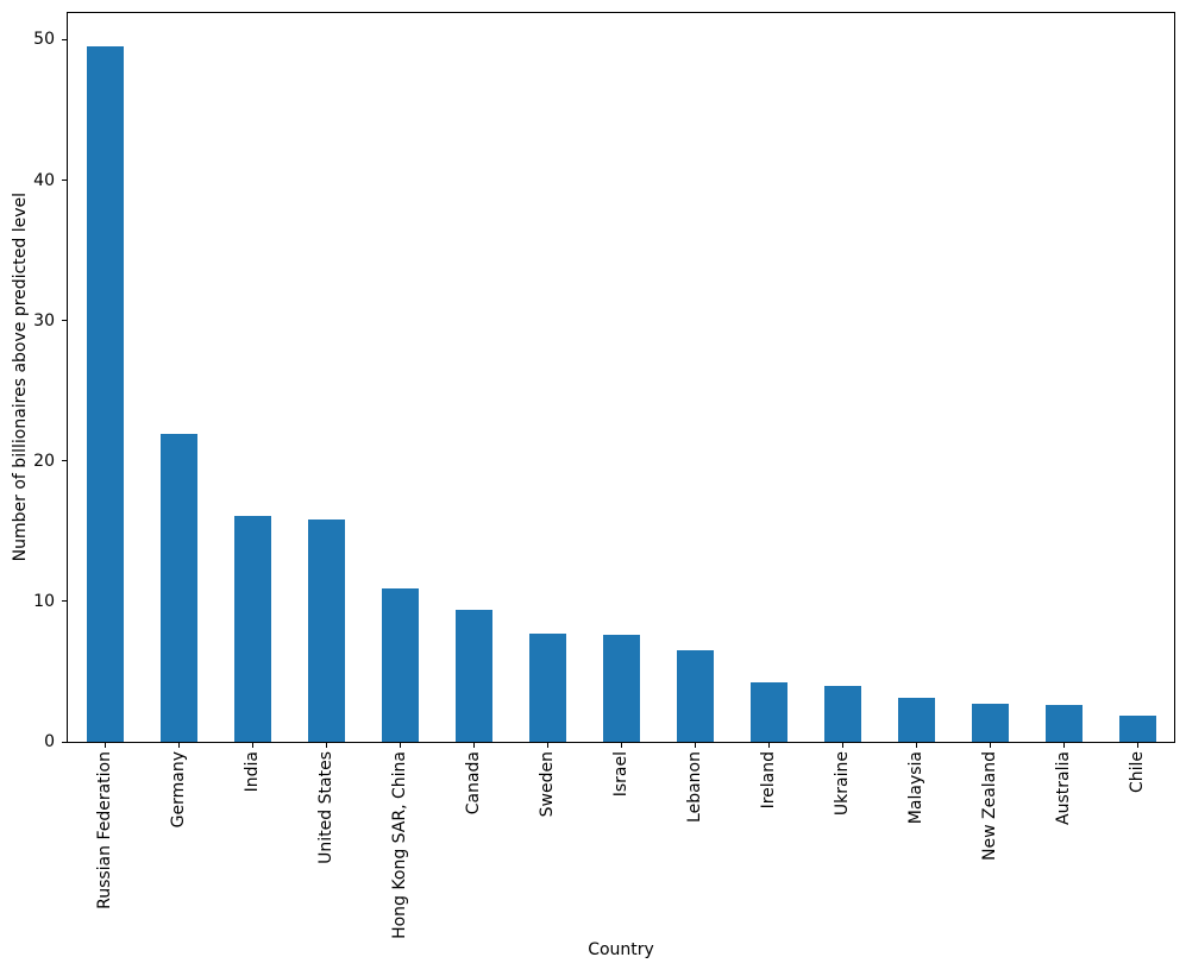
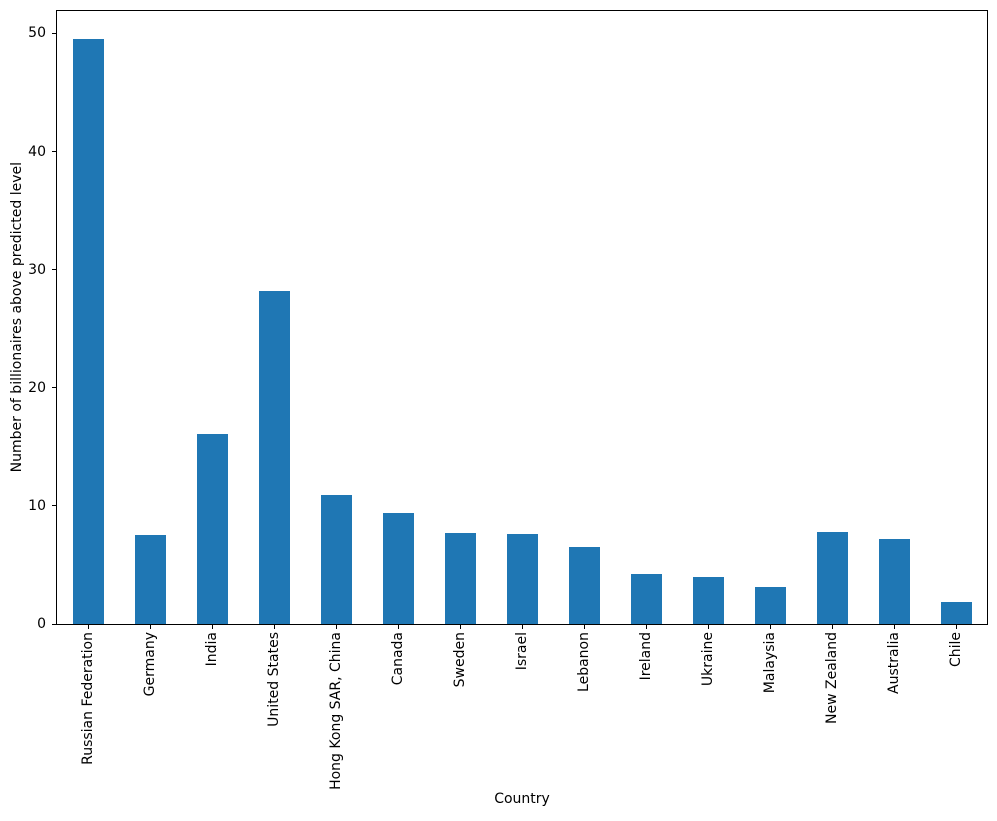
Germany: 21.9 -> 7.5
United States: 15.8 -> 28.2
New Zealand: 2.7 -> 7.8
Australia: 2.6 -> 7.2
